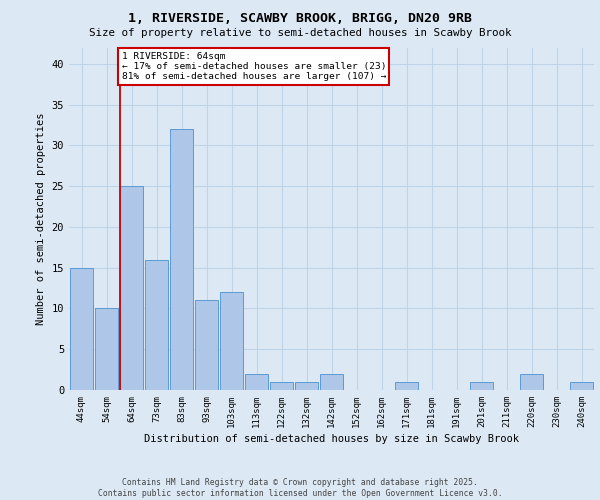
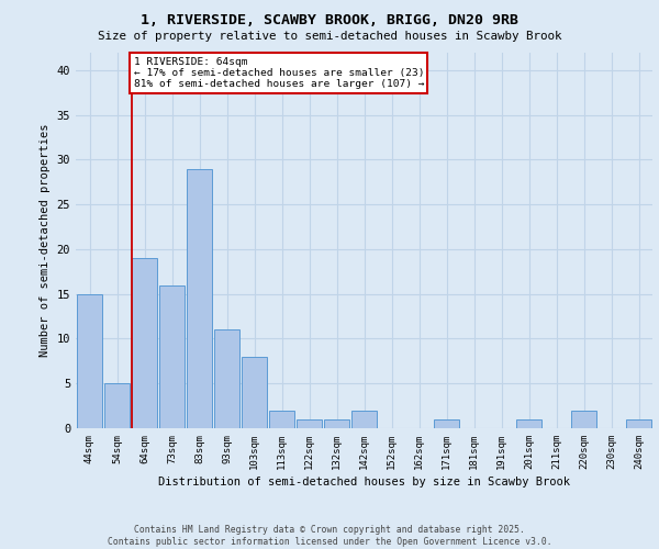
54sqm: 10 -> 5
64sqm: 25 -> 19
83sqm: 32 -> 29
103sqm: 12 -> 8
